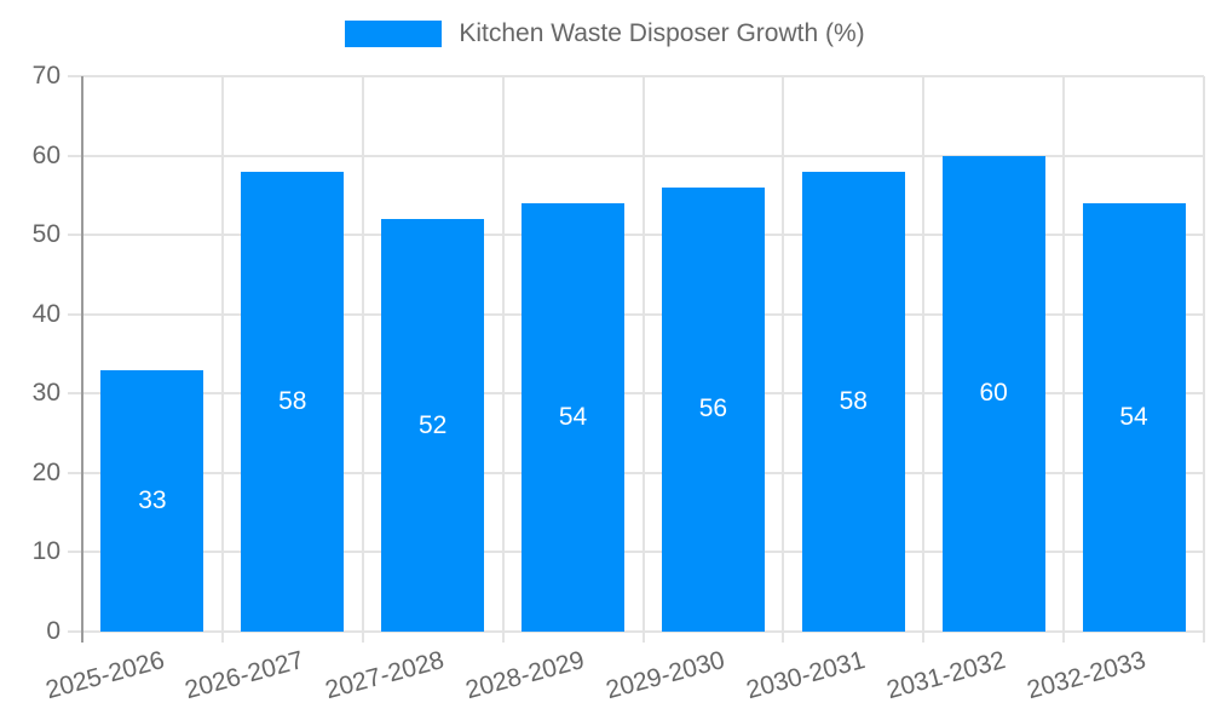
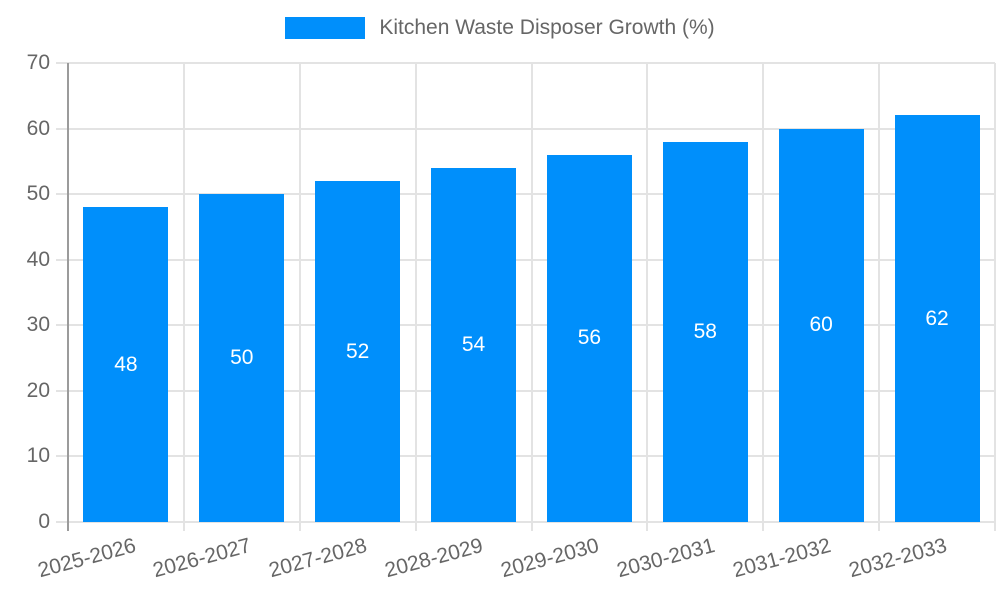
2025-2026: 33 -> 48
2026-2027: 58 -> 50
2032-2033: 54 -> 62
